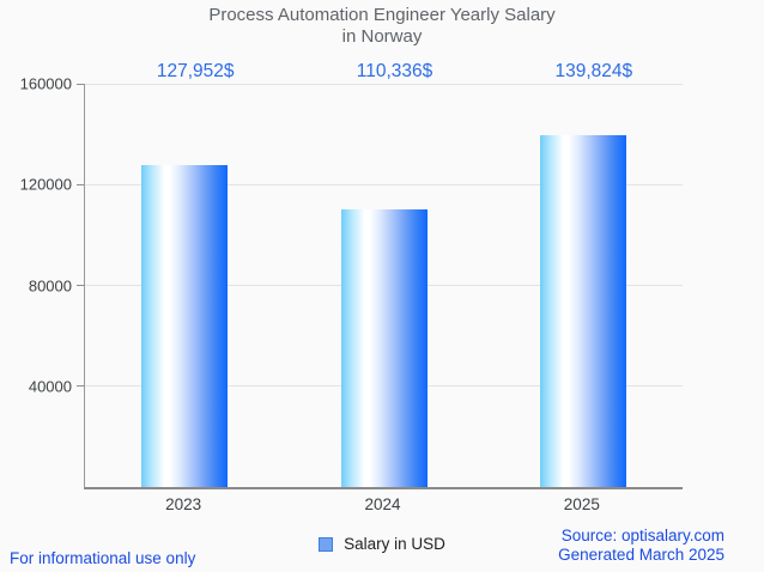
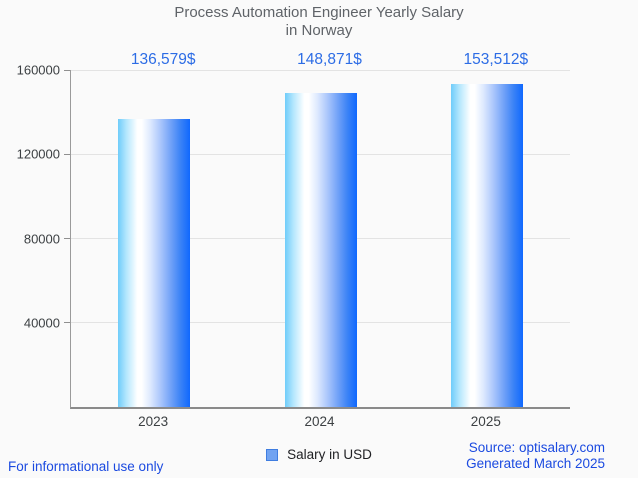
2023: 127,952 -> 136,579
2024: 110,336 -> 148,871
2025: 139,824 -> 153,512
